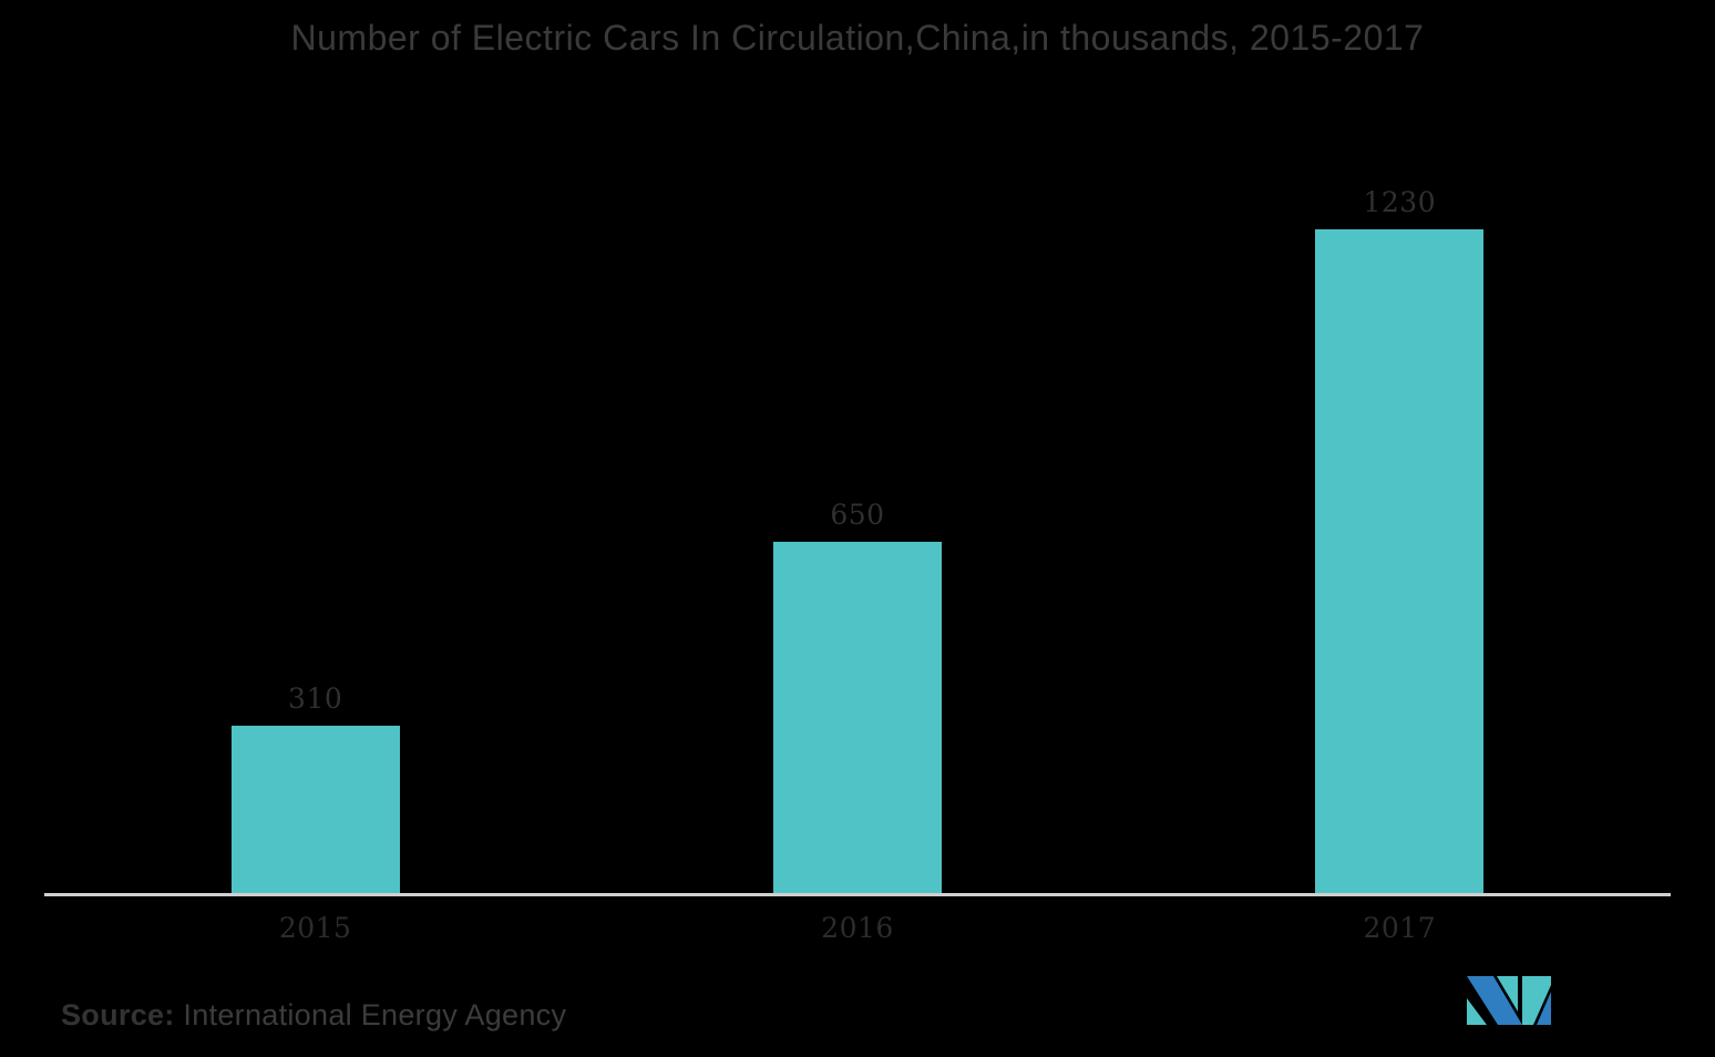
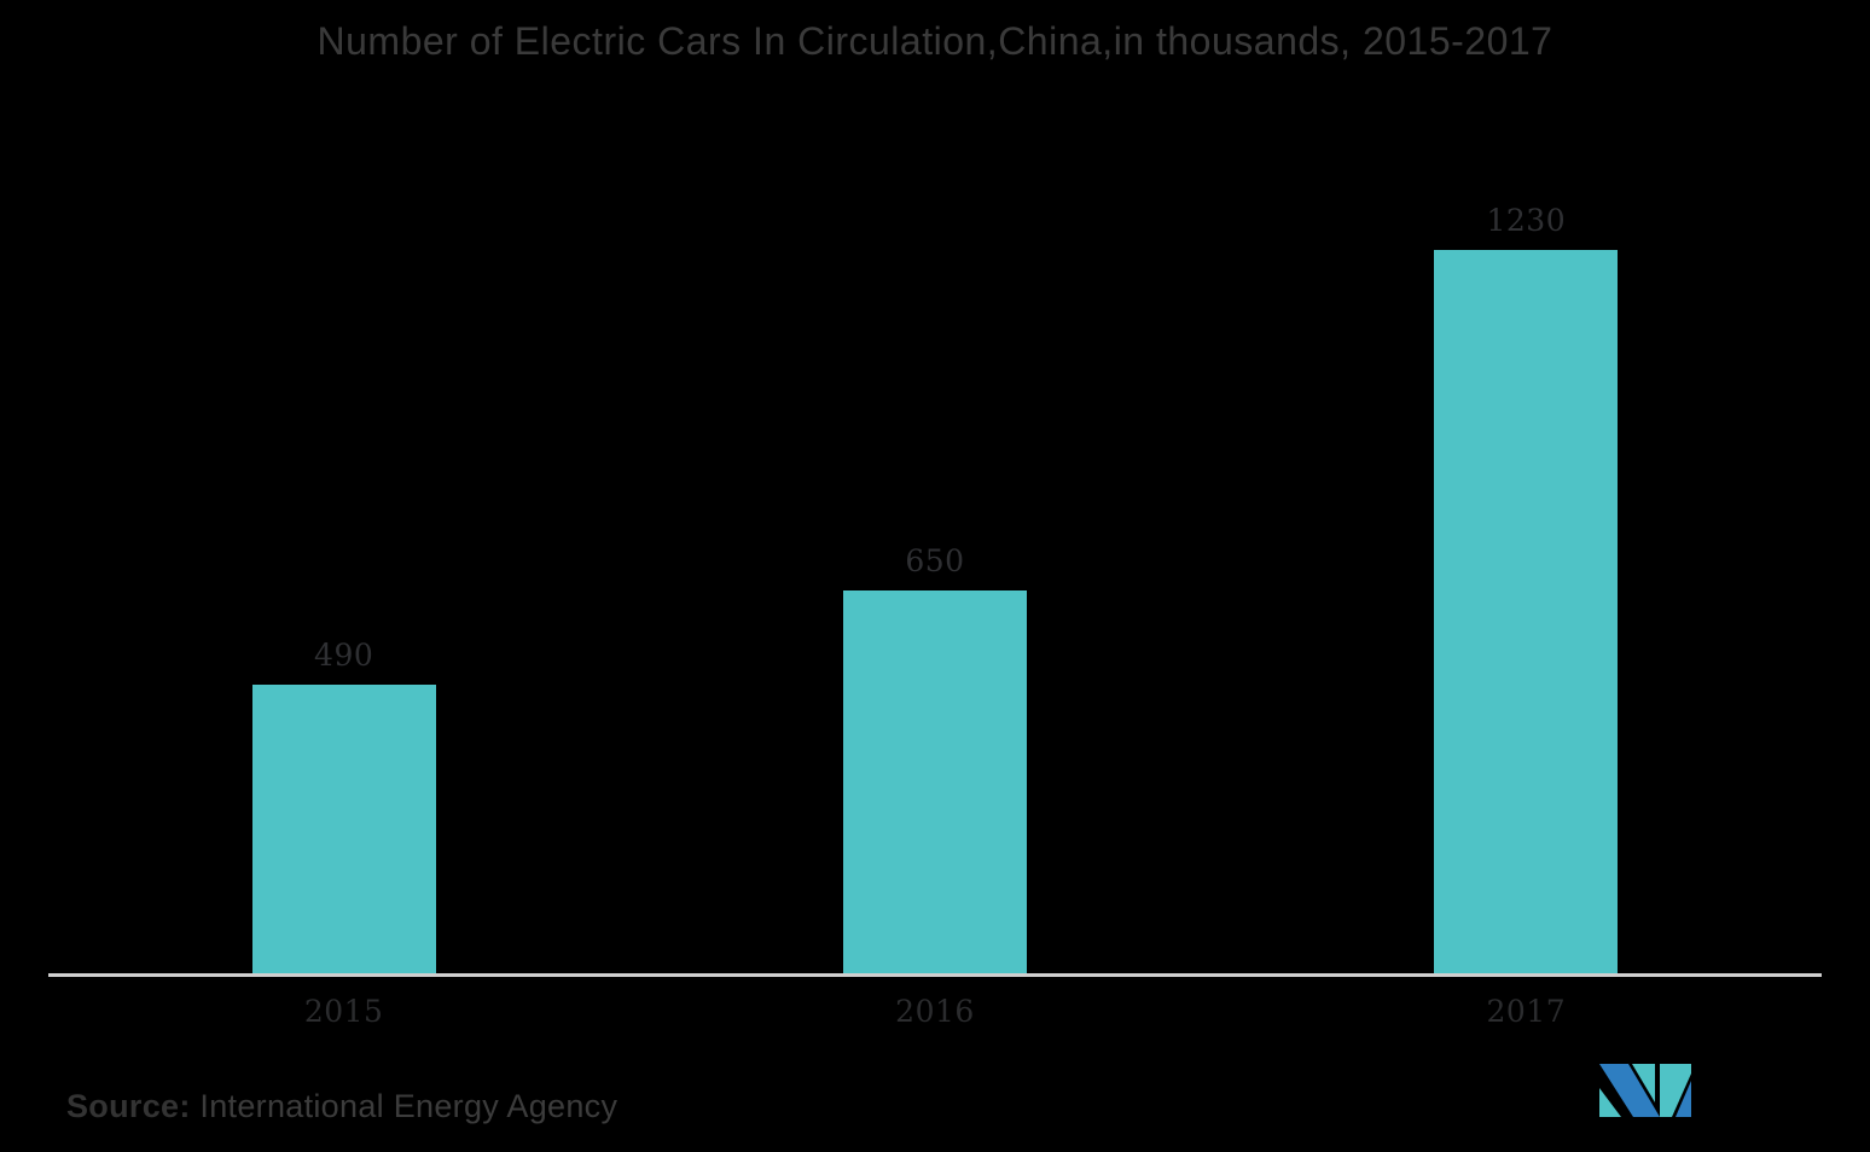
2015: 310 -> 490
